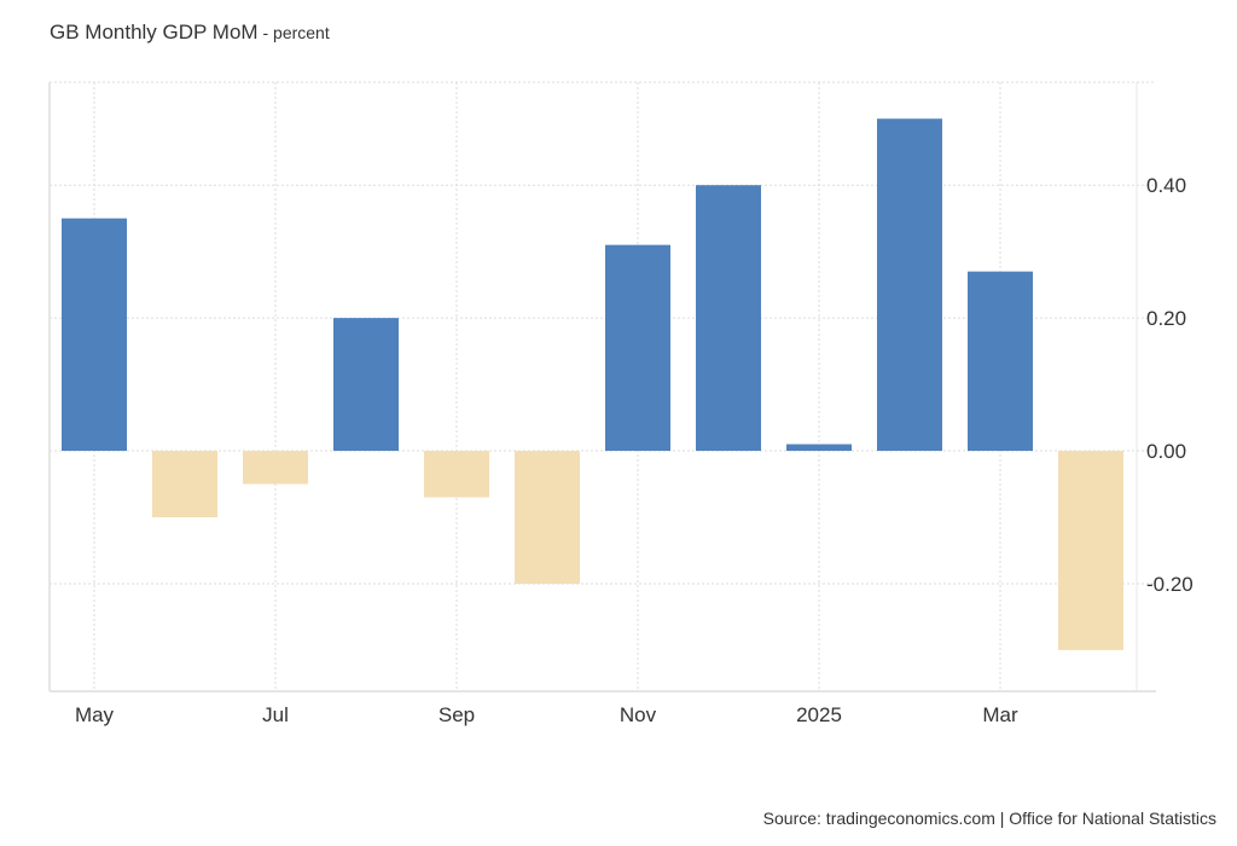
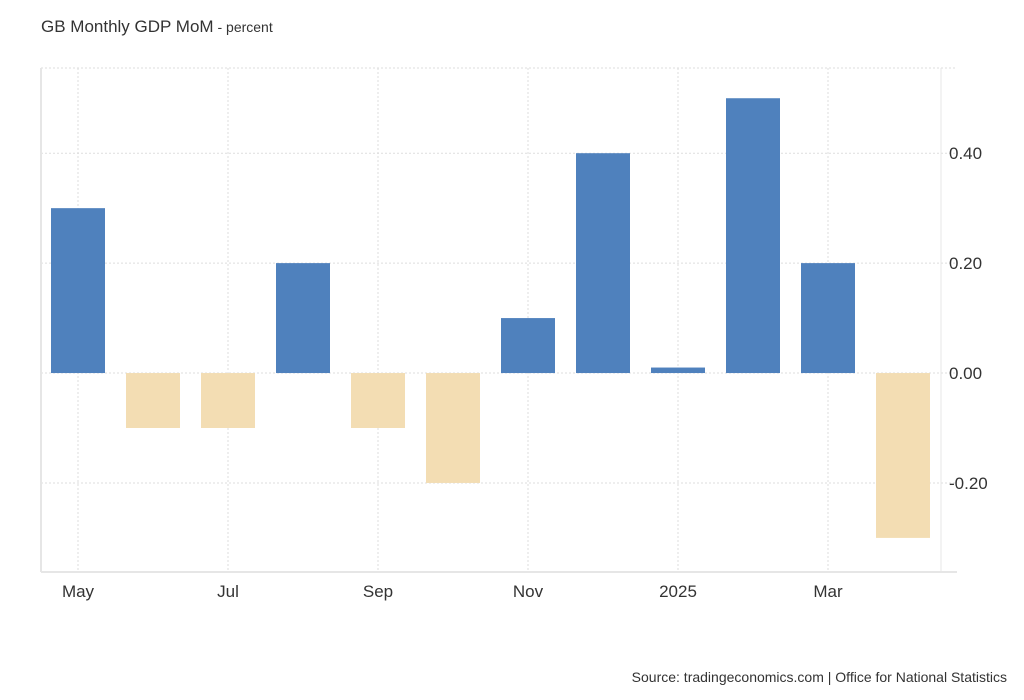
May: 0.35 -> 0.30
Jul: -0.05 -> -0.10
Sep: -0.07 -> -0.10
Nov: 0.31 -> 0.10
Mar: 0.27 -> 0.20
